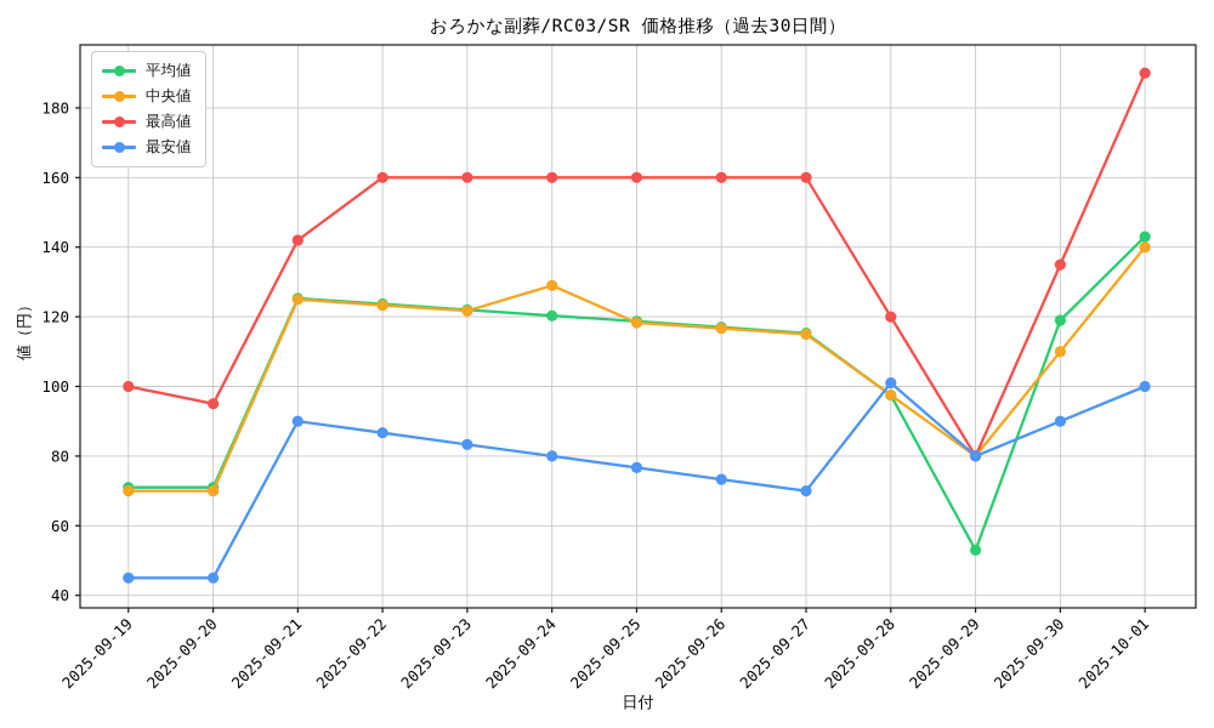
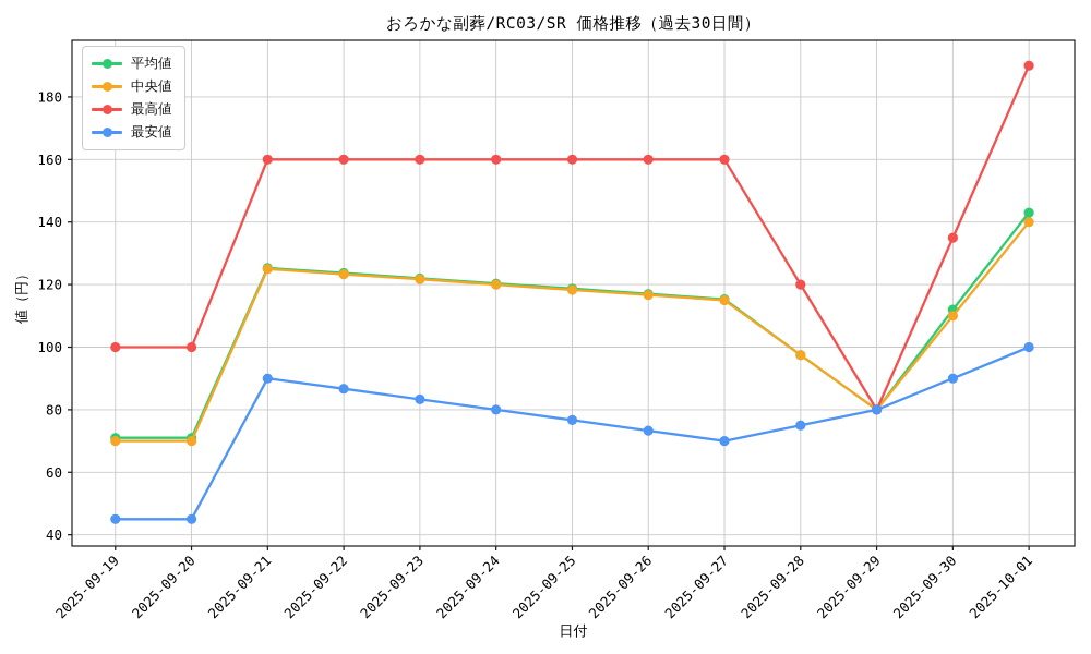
最高値/2025-09-20: 95 -> 100
最高値/2025-09-21: 142 -> 160
中央値/2025-09-24: 129 -> 120
最安値/2025-09-28: 101 -> 75
平均値/2025-09-29: 53 -> 80
平均値/2025-09-30: 119 -> 112
